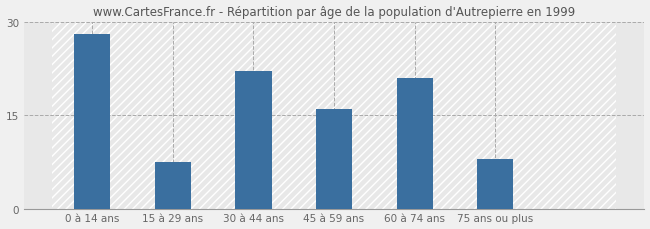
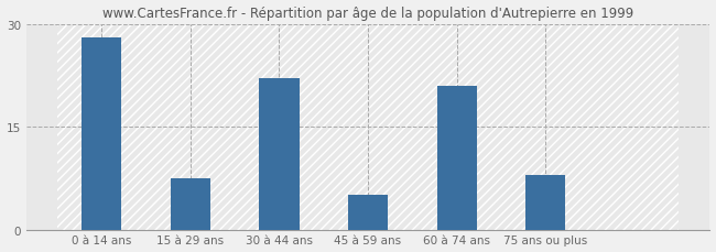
45 à 59 ans: 16.0 -> 5.0
